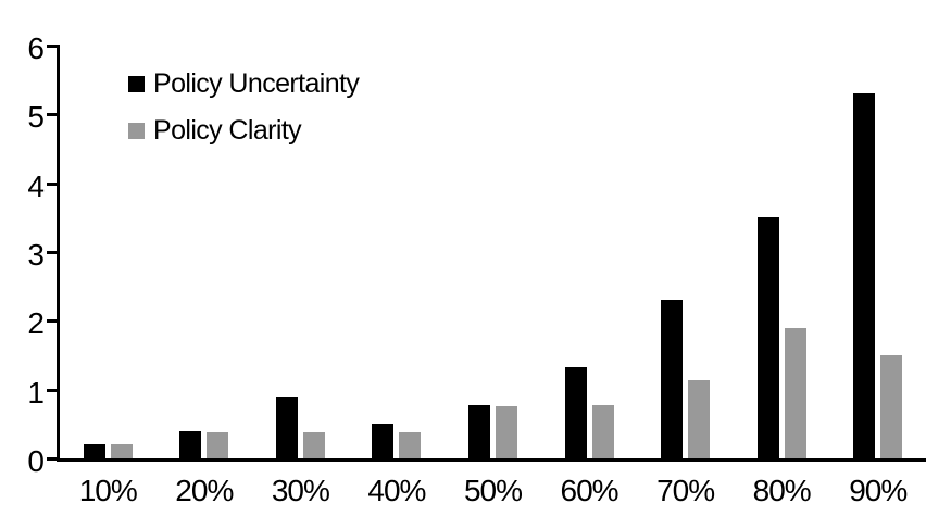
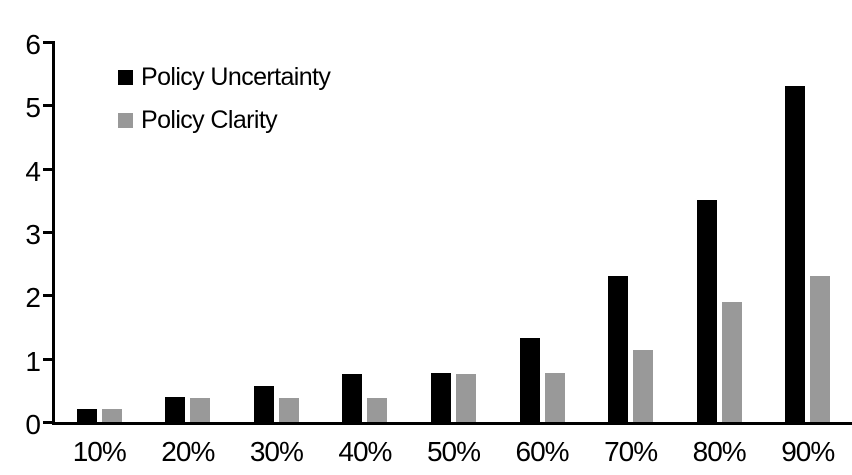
Policy Uncertainty/30%: 0.9 -> 0.6
Policy Uncertainty/40%: 0.5 -> 0.8
Policy Clarity/90%: 1.5 -> 2.3
